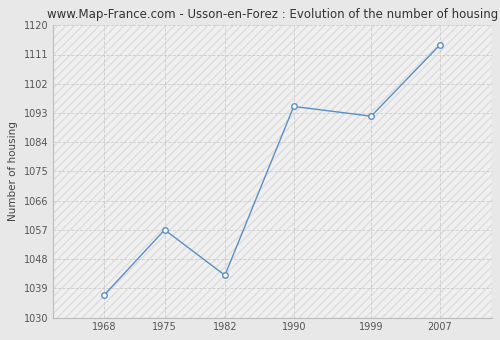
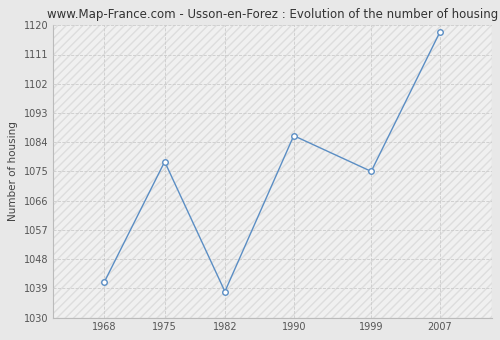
1968: 1037 -> 1041
1975: 1057 -> 1078
1982: 1043 -> 1038
1990: 1095 -> 1086
1999: 1092 -> 1075
2007: 1114 -> 1118
